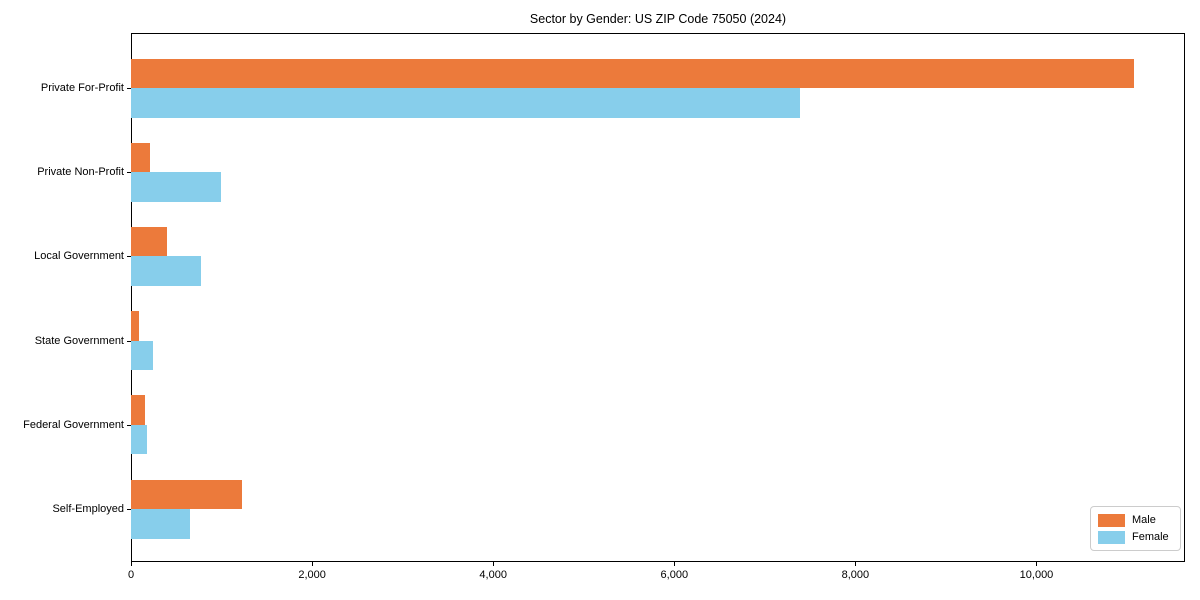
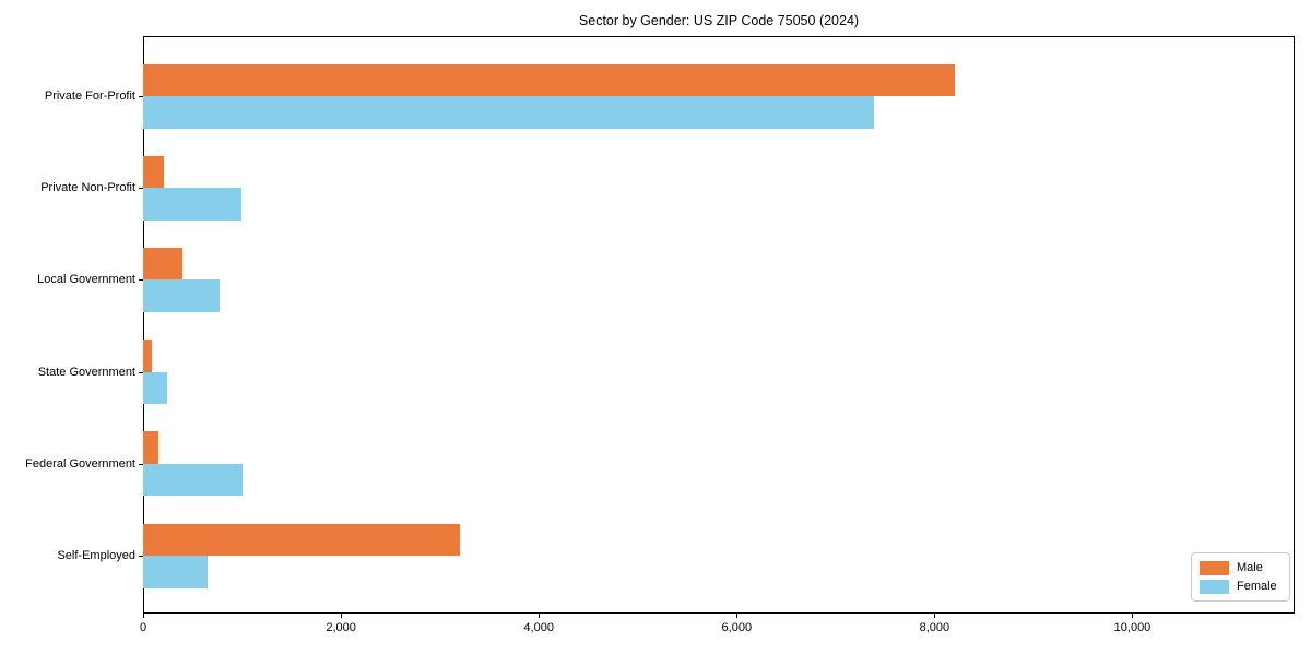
Male/Private For-Profit: 11100 -> 8200
Female/Federal Government: 200 -> 1000
Male/Self-Employed: 1200 -> 3200
